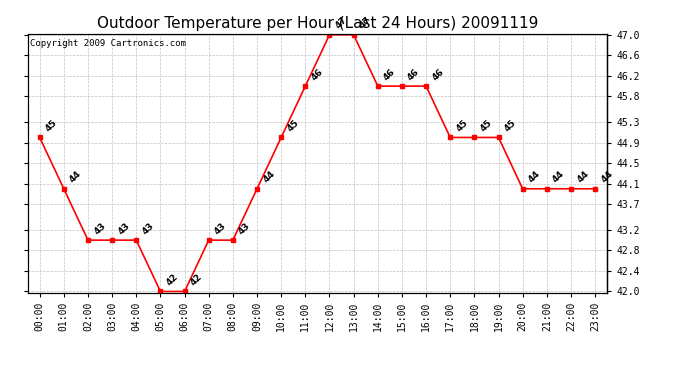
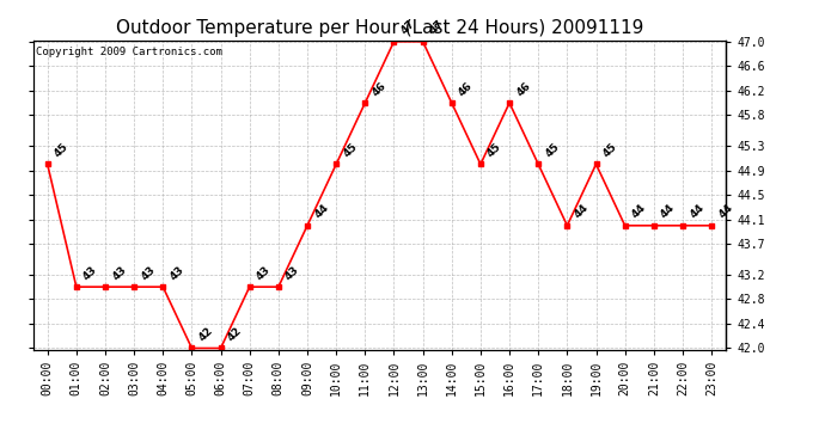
01:00: 44 -> 43
15:00: 46 -> 45
18:00: 45 -> 44
